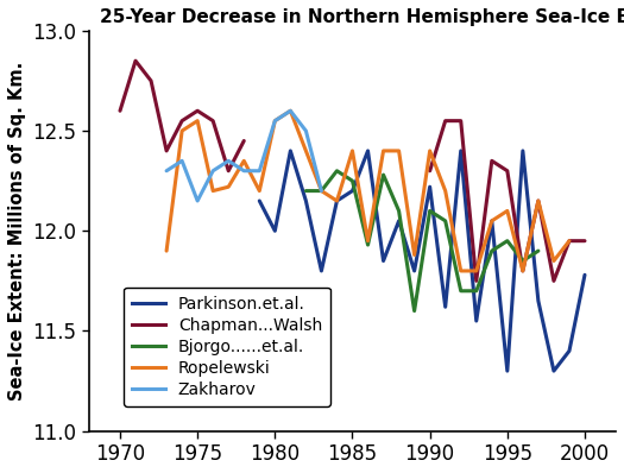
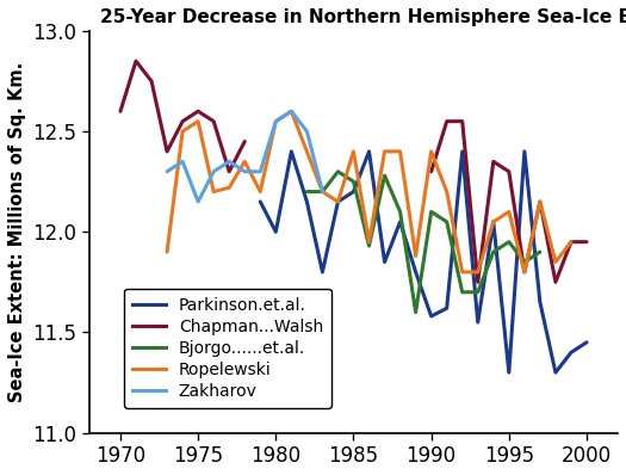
Parkinson.et.al./1990: 12.22 -> 11.58
Parkinson.et.al./2000: 11.78 -> 11.45
